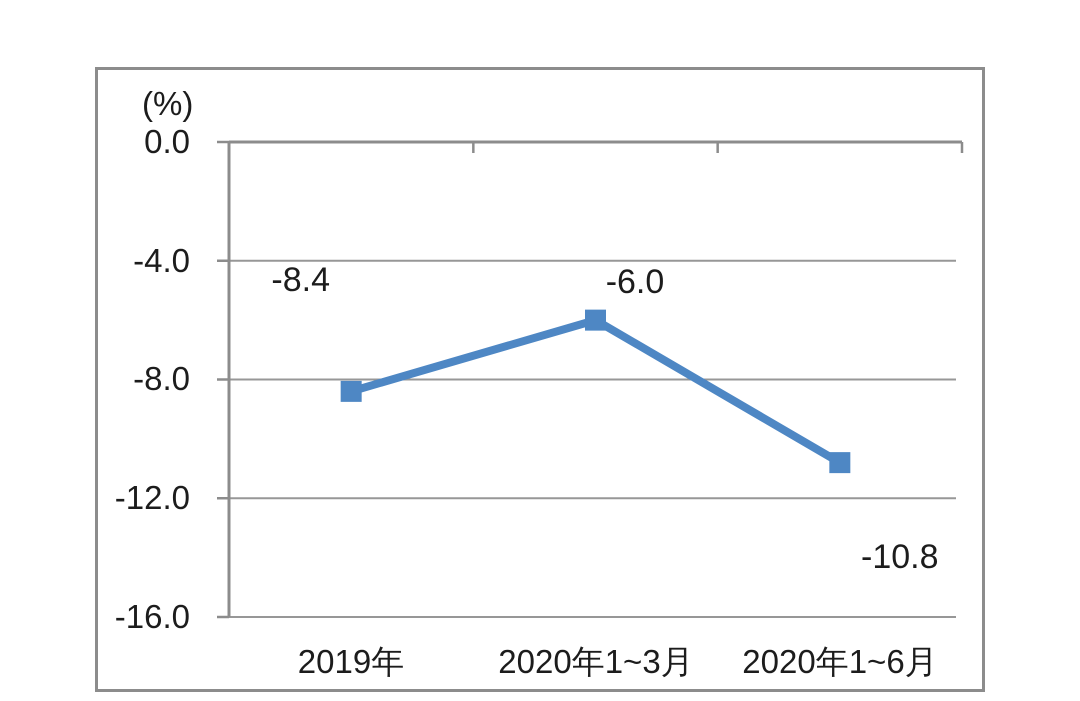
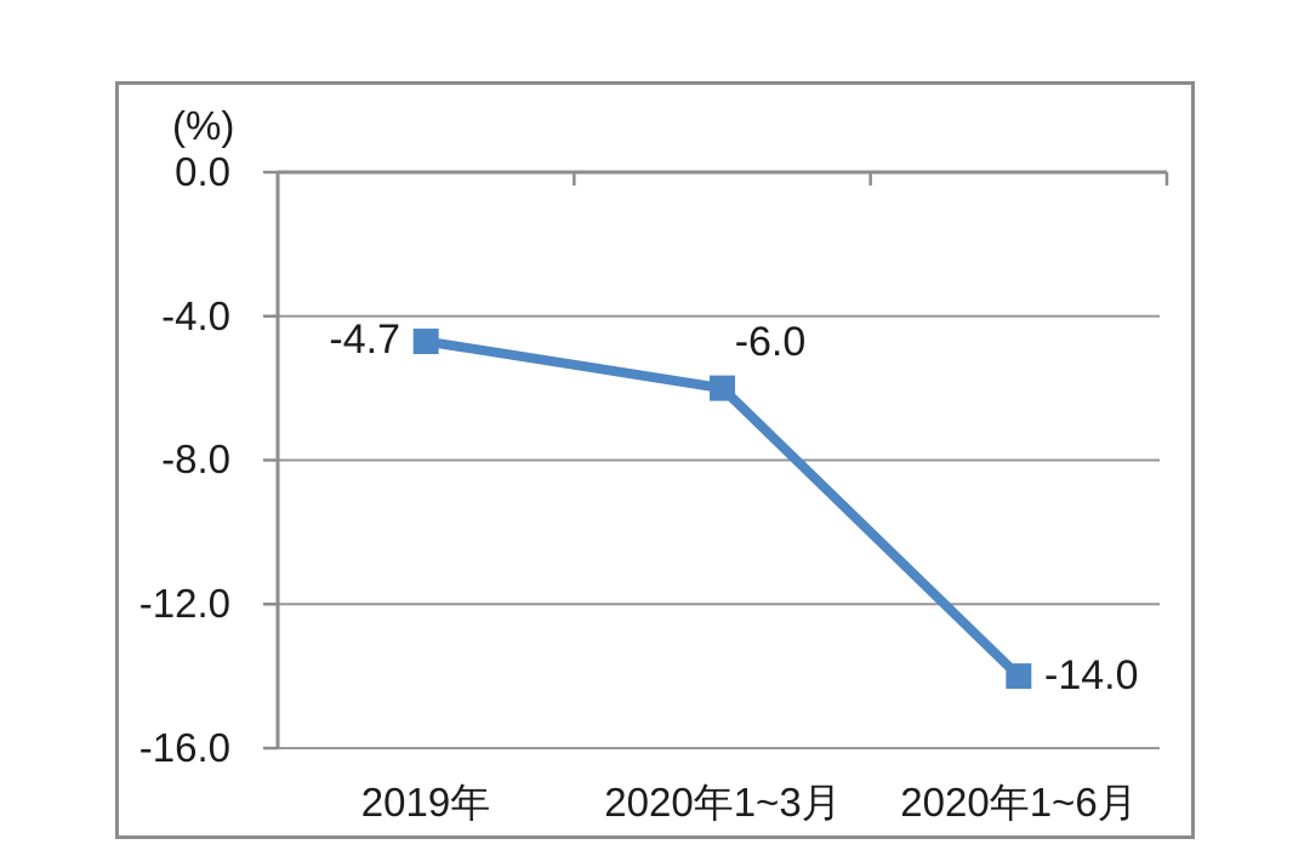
2019年: -8.4 -> -4.7
2020年1~6月: -10.8 -> -14.0
